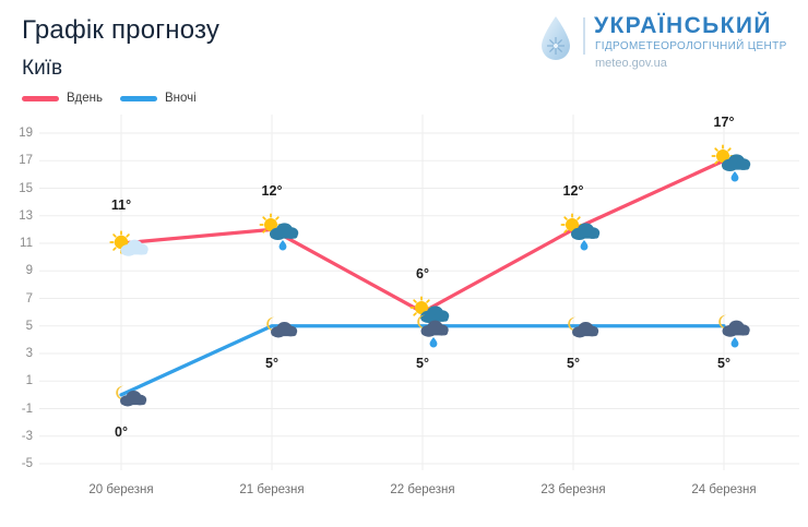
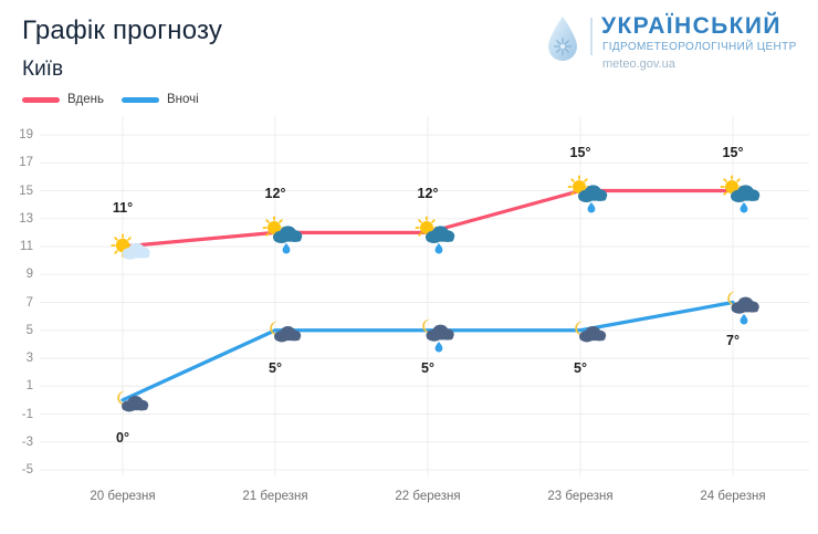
Вдень/22 березня: 6° -> 12°
Вдень/23 березня: 12° -> 15°
Вдень/24 березня: 17° -> 15°
Вночі/24 березня: 5° -> 7°
